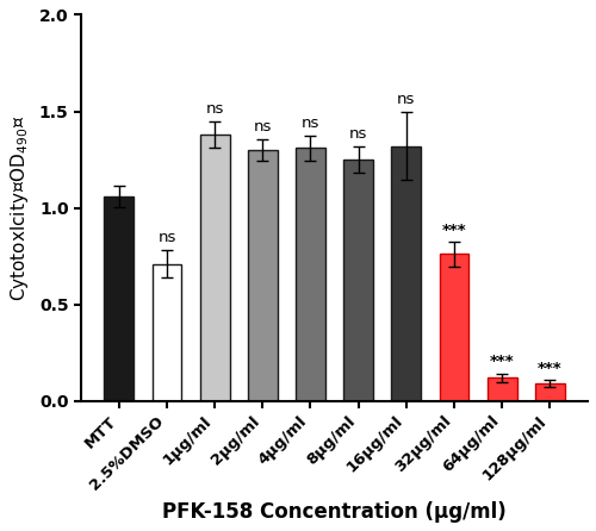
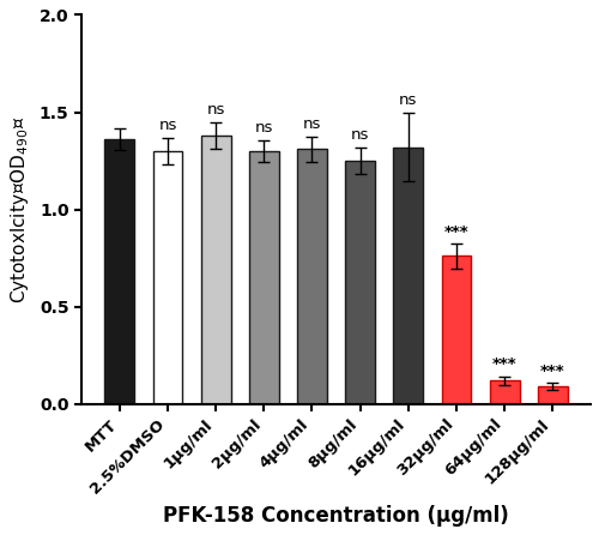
MTT: 1.06 -> 1.36
2.5%DMSO: 0.71 -> 1.30
